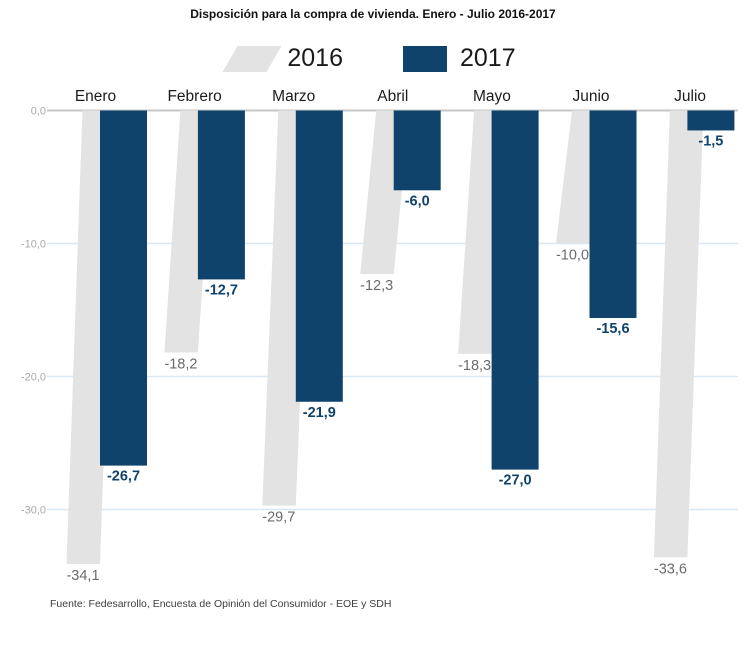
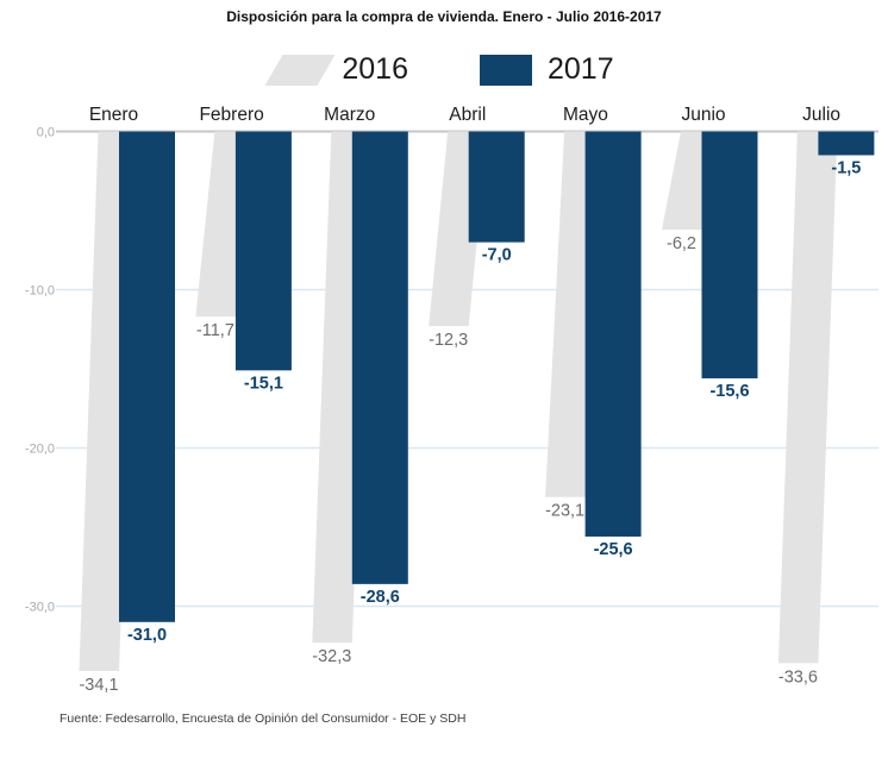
2017/Enero: -26,7 -> -31,0
2016/Febrero: -18,2 -> -11,7
2017/Febrero: -12,7 -> -15,1
2016/Marzo: -29,7 -> -32,3
2017/Marzo: -21,9 -> -28,6
2017/Abril: -6,0 -> -7,0
2016/Mayo: -18,3 -> -23,1
2017/Mayo: -27,0 -> -25,6
2016/Junio: -10,0 -> -6,2
